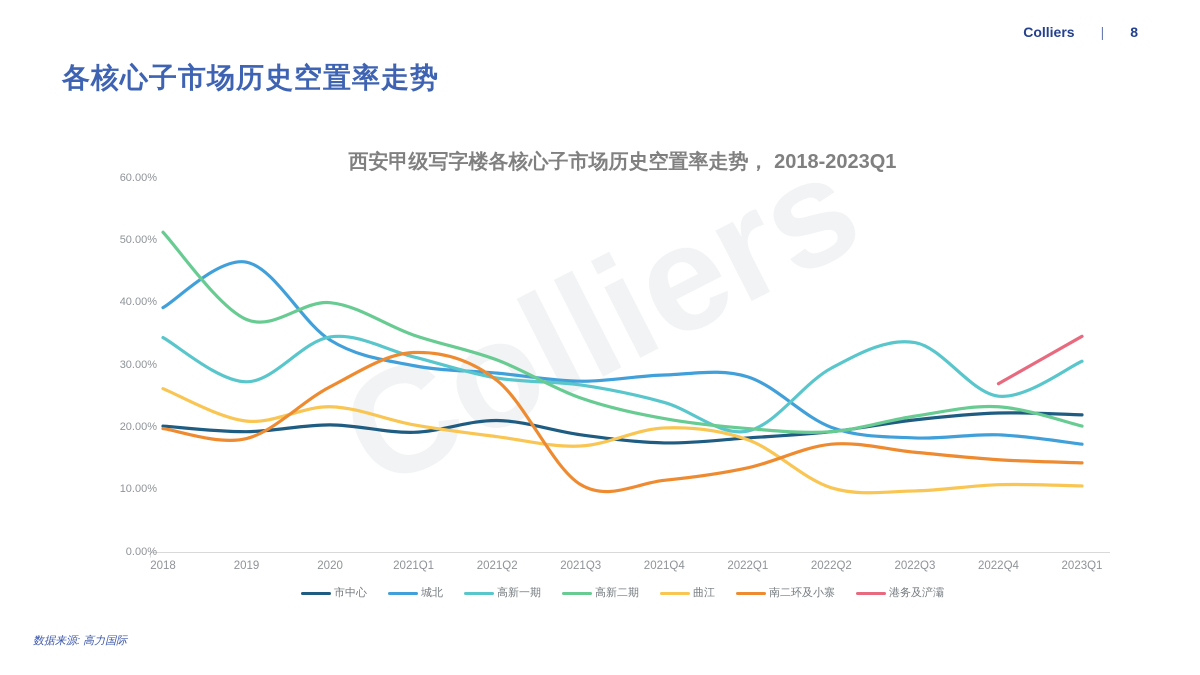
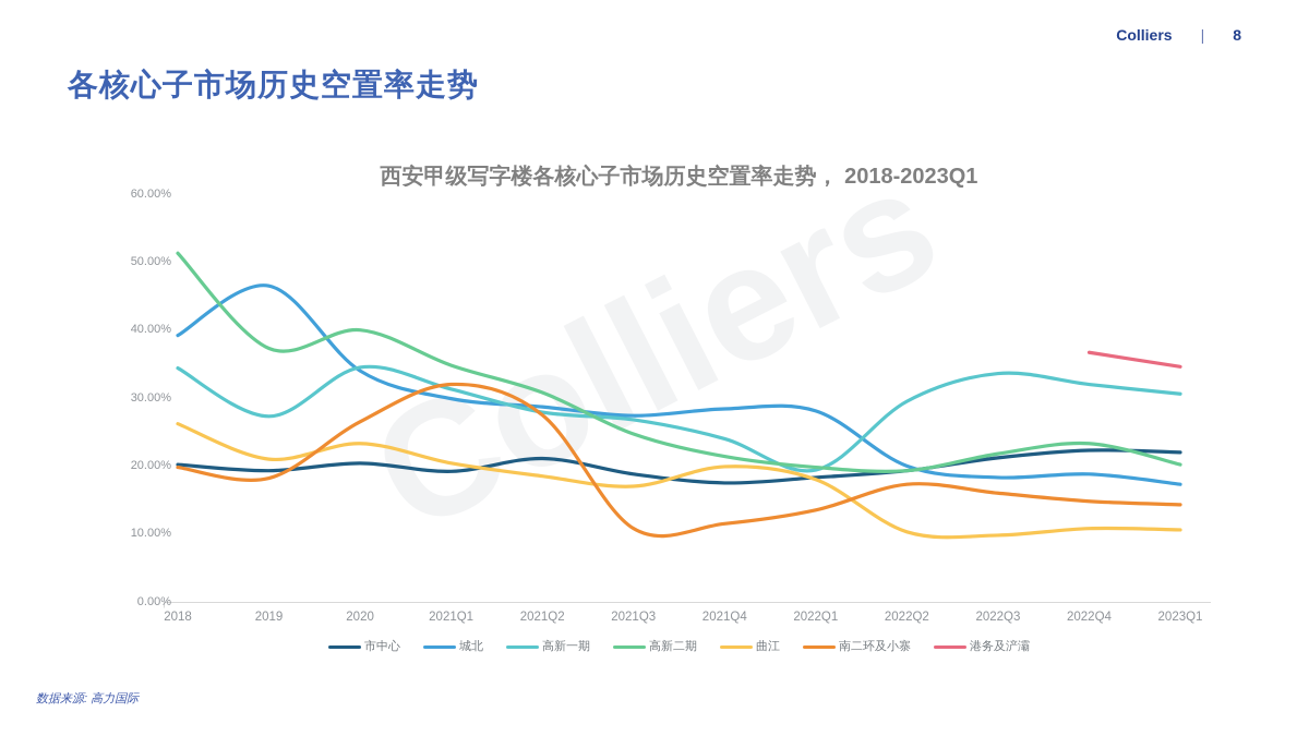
高新一期/2022Q4: 25% -> 32%
港务及浐灞/2022Q4: 27% -> 37%
